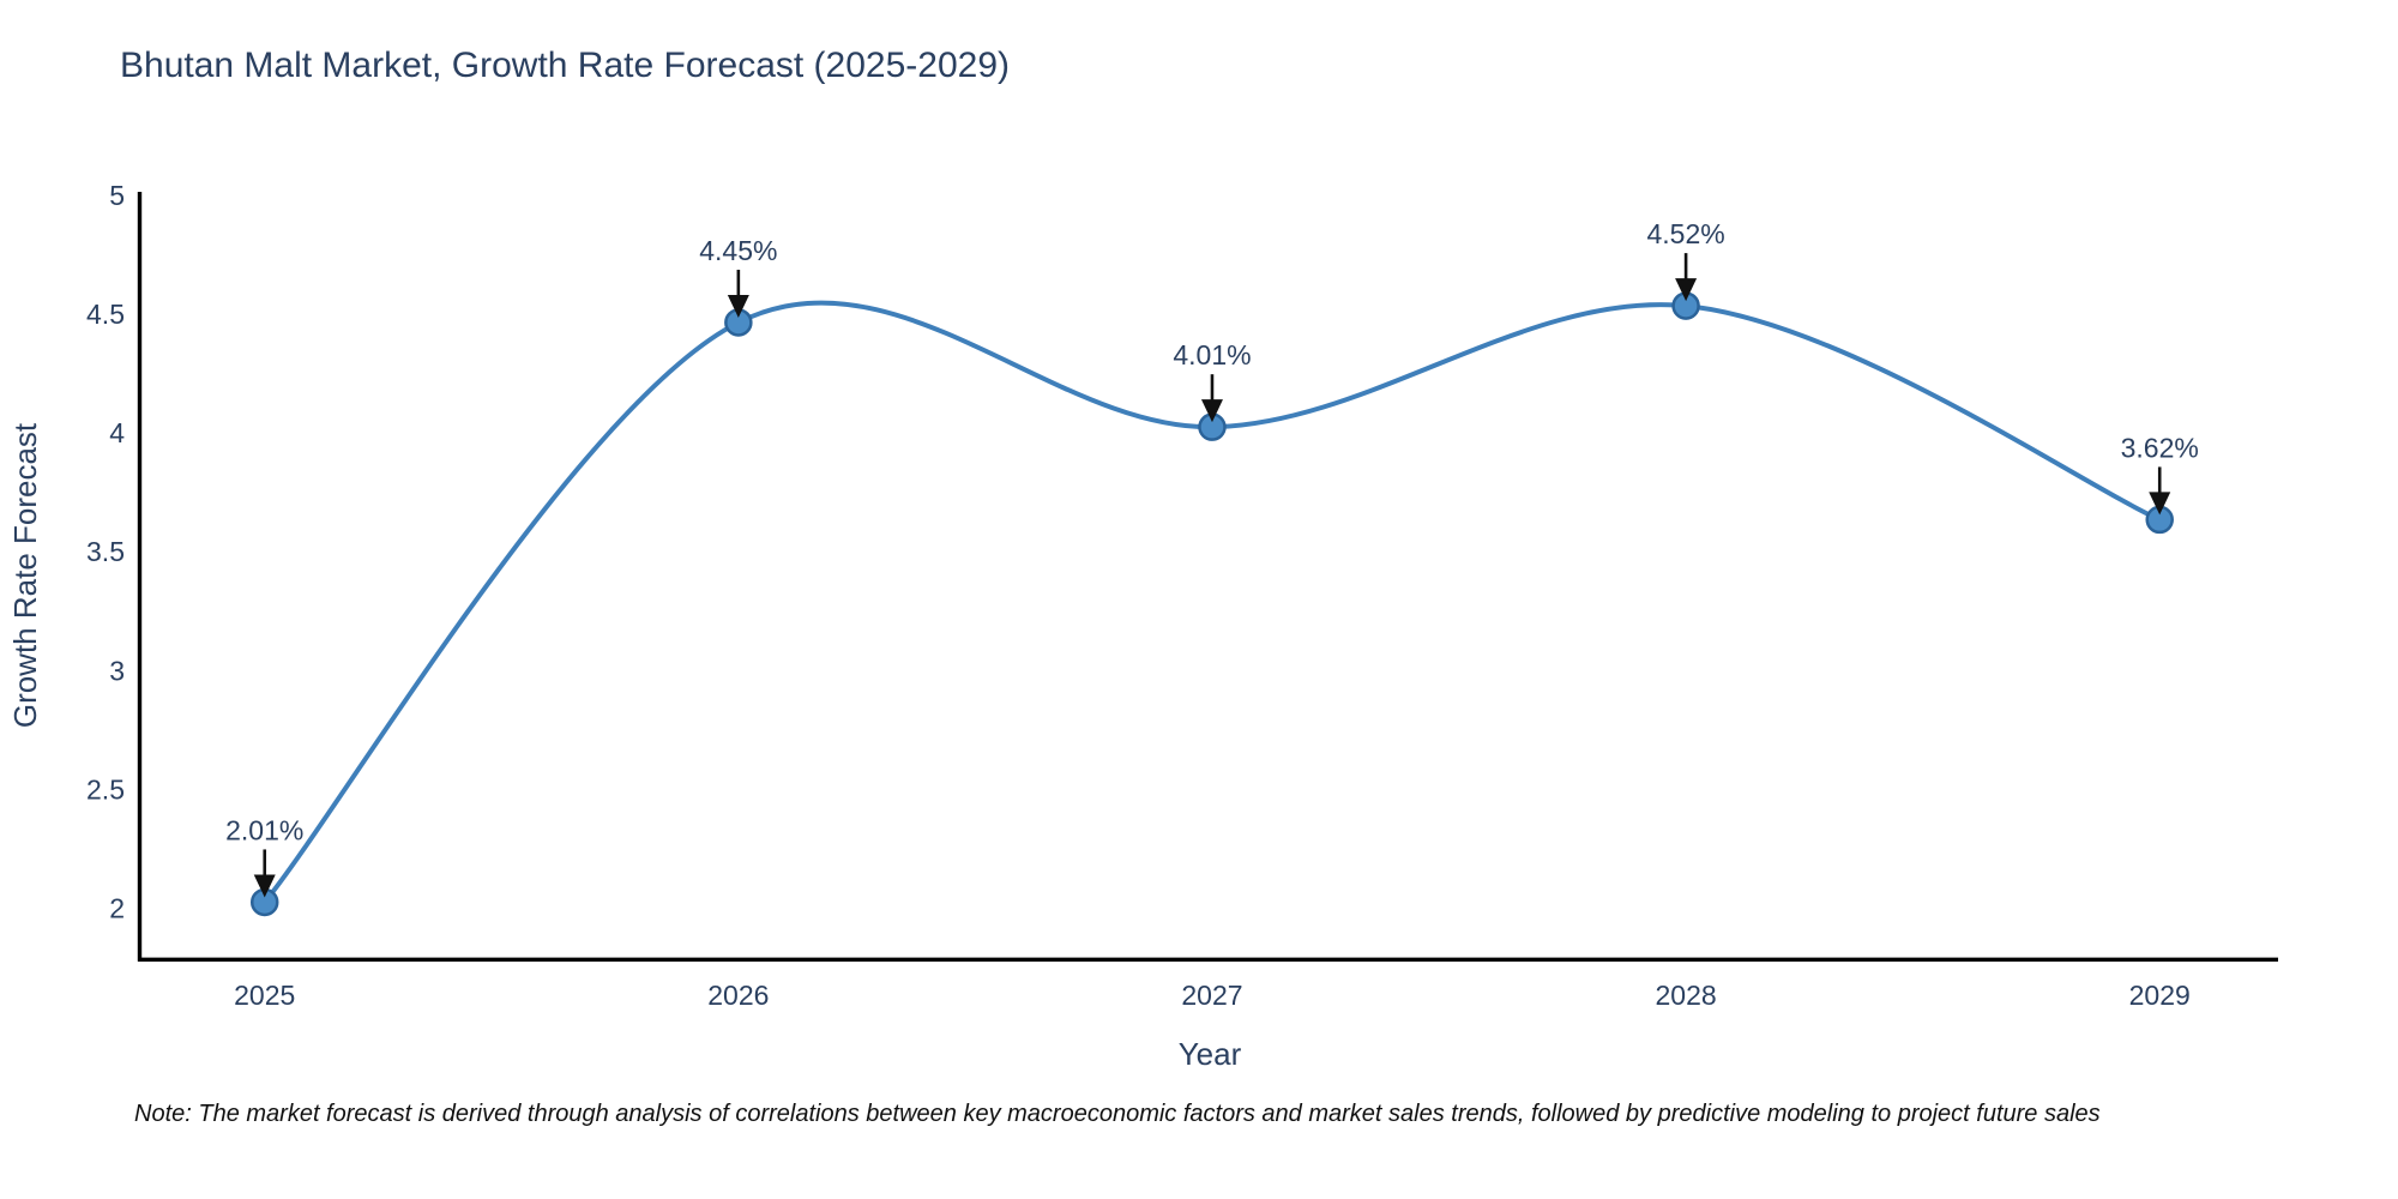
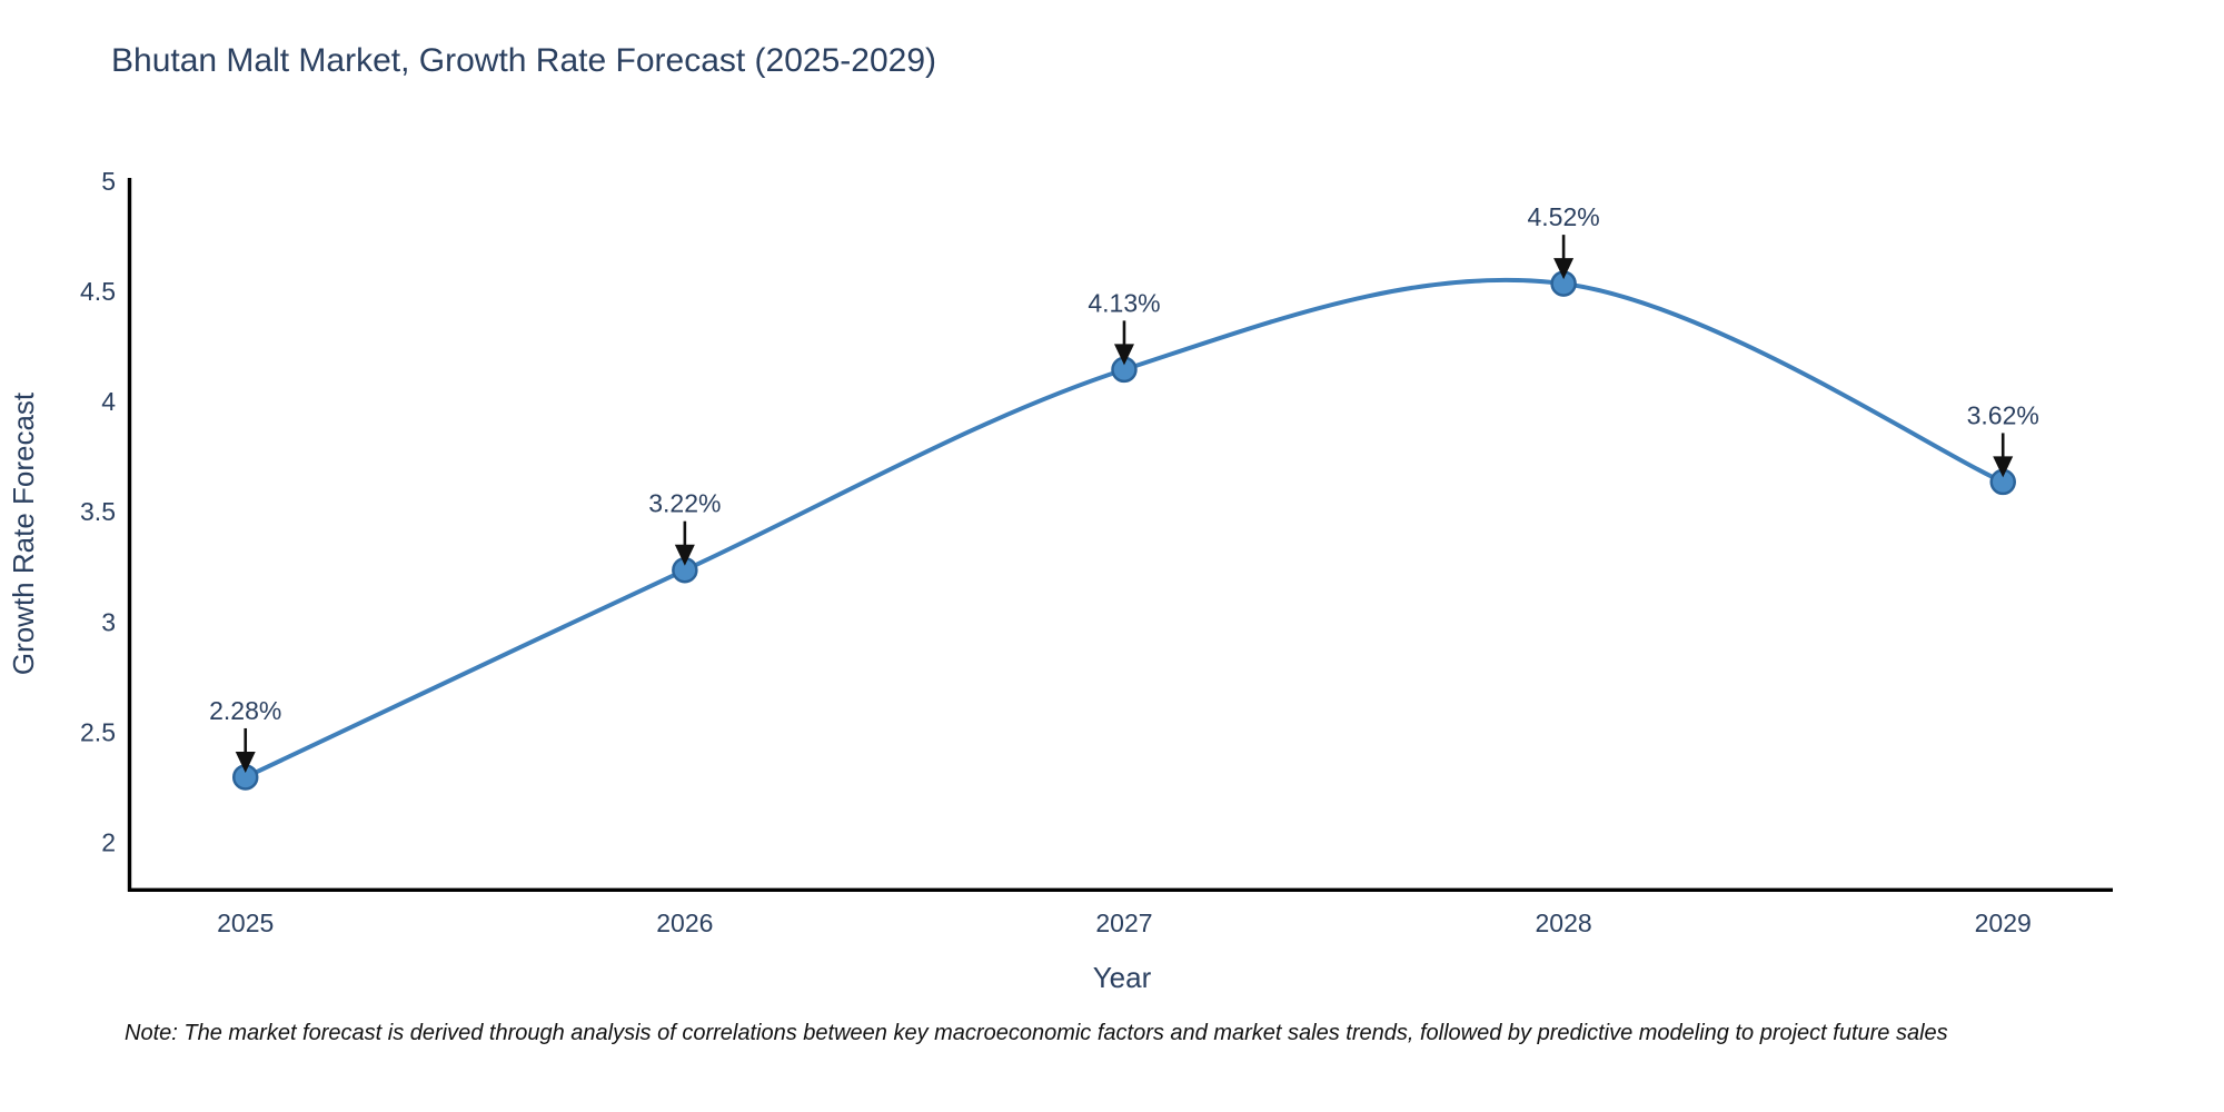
2025: 2.01% -> 2.28%
2026: 4.45% -> 3.22%
2027: 4.01% -> 4.13%
